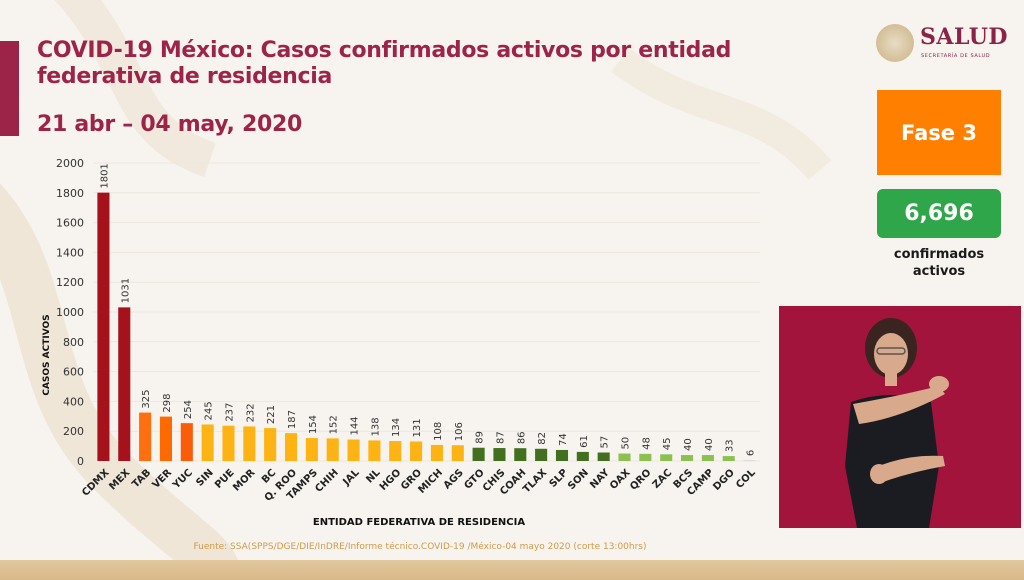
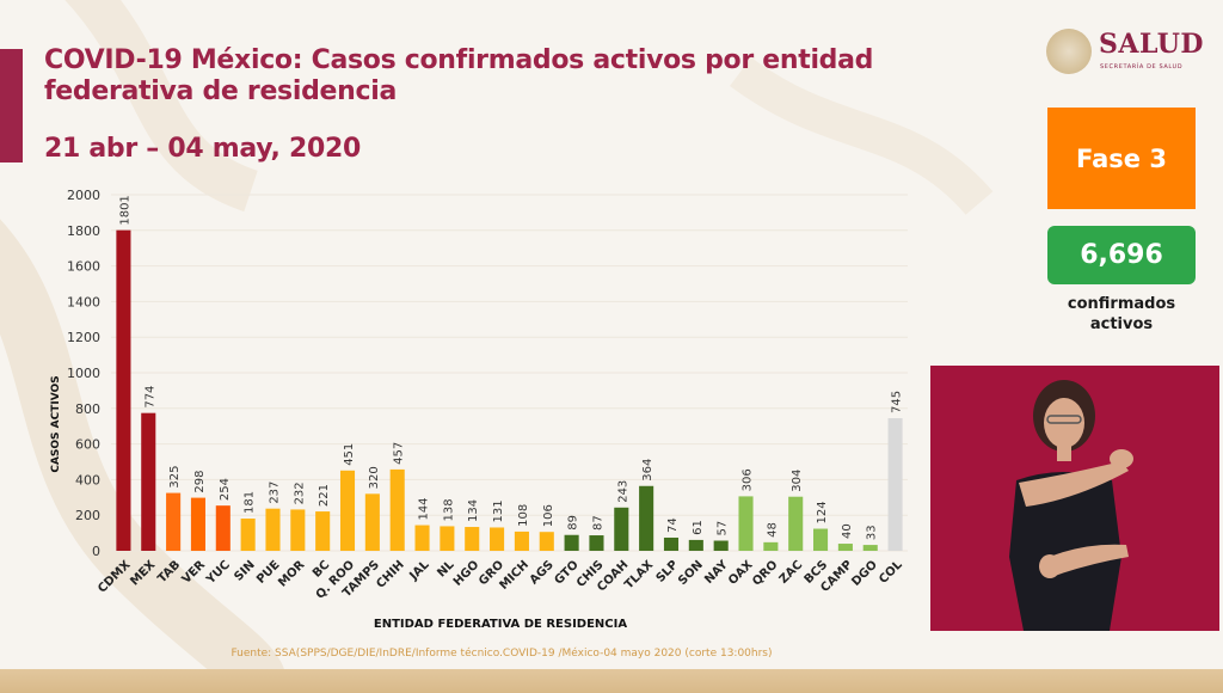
MEX: 1031 -> 774
SIN: 245 -> 181
Q. ROO: 187 -> 451
TAMPS: 154 -> 320
CHIH: 152 -> 457
COAH: 86 -> 243
TLAX: 82 -> 364
OAX: 50 -> 306
ZAC: 45 -> 304
BCS: 40 -> 124
COL: 6 -> 745
